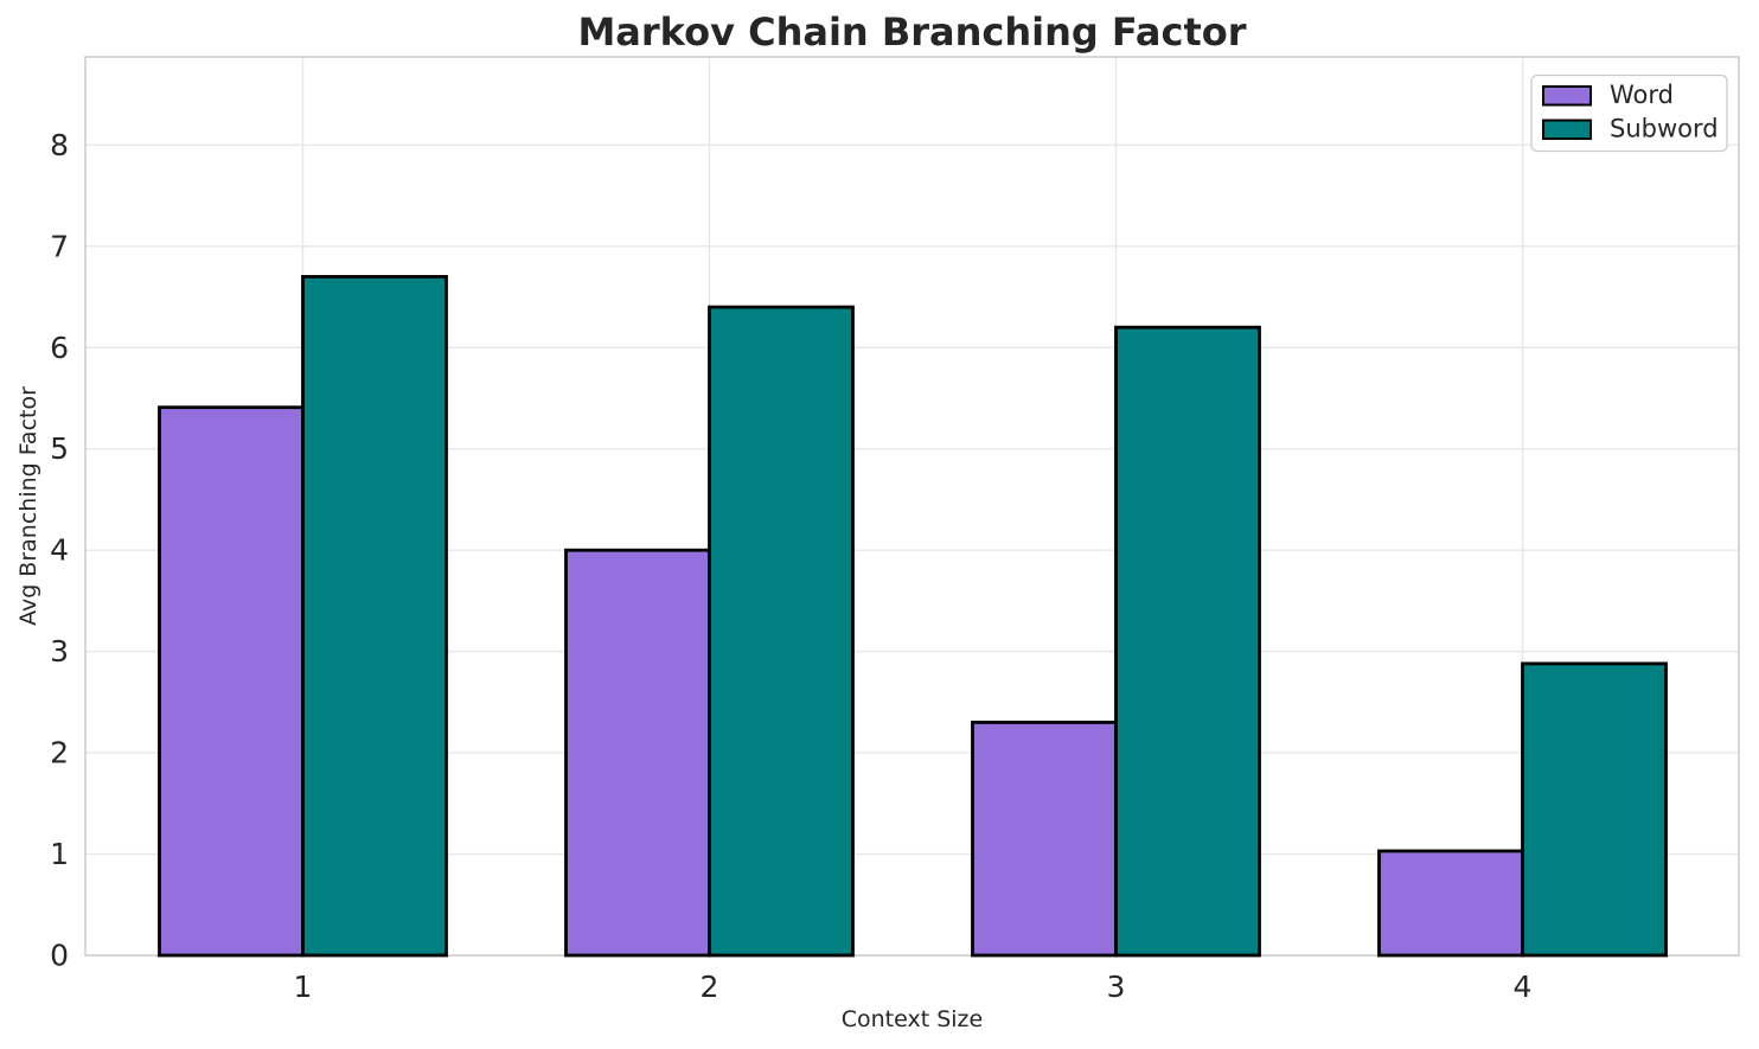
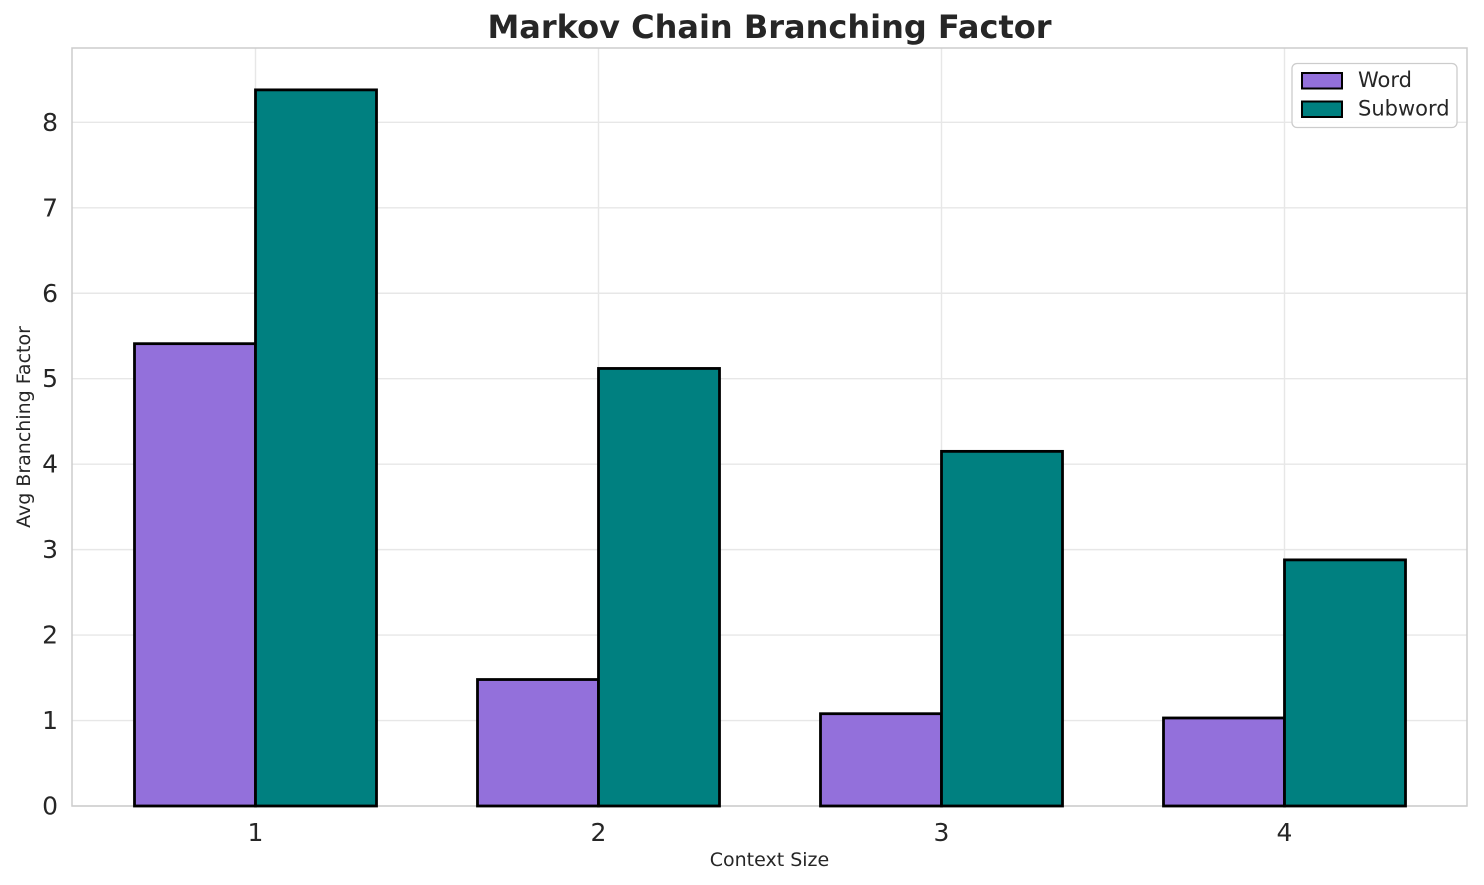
Subword/1: 6.7 -> 8.4
Word/2: 4.0 -> 1.5
Subword/2: 6.4 -> 5.1
Word/3: 2.3 -> 1.1
Subword/3: 6.2 -> 4.2
